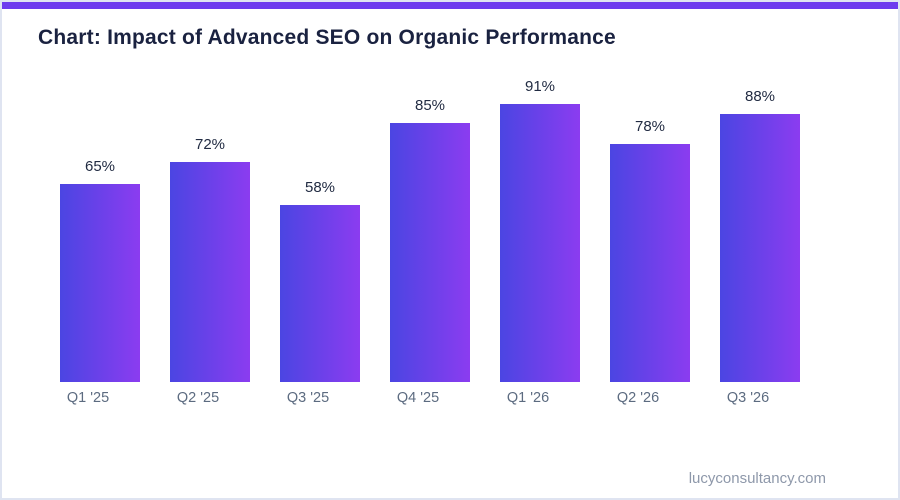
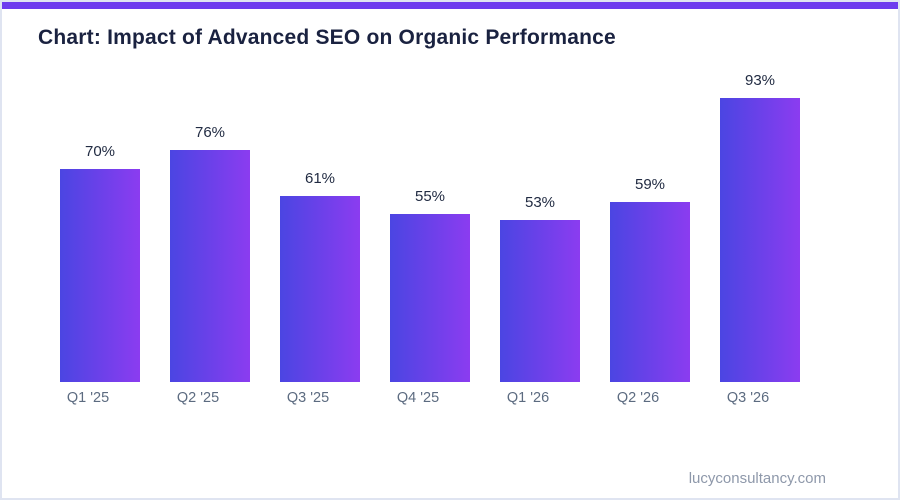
Q1 '25: 65% -> 70%
Q2 '25: 72% -> 76%
Q3 '25: 58% -> 61%
Q4 '25: 85% -> 55%
Q1 '26: 91% -> 53%
Q2 '26: 78% -> 59%
Q3 '26: 88% -> 93%
